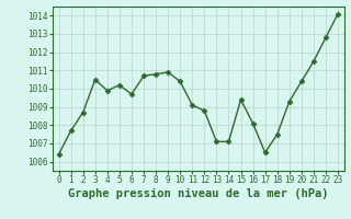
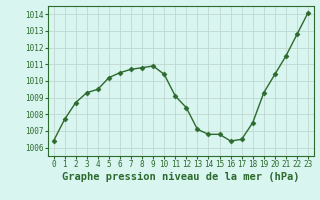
3: 1010.5 -> 1009.3
4: 1009.9 -> 1009.5
6: 1009.7 -> 1010.5
12: 1008.8 -> 1008.4
14: 1007.1 -> 1006.8
15: 1009.4 -> 1006.8
16: 1008.1 -> 1006.4
